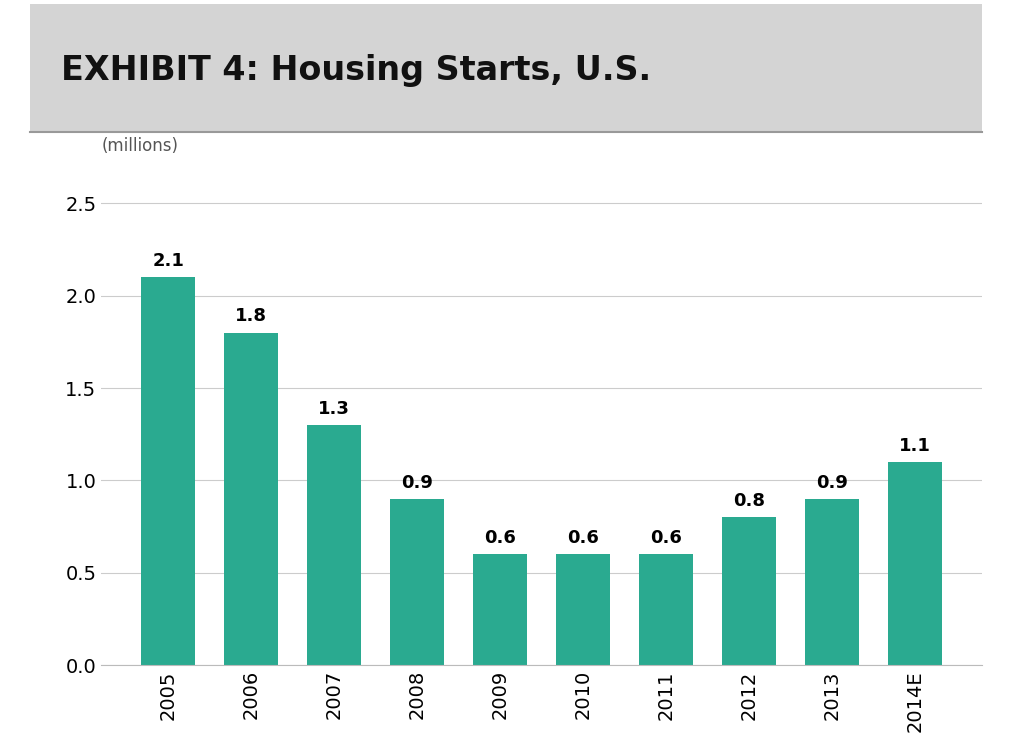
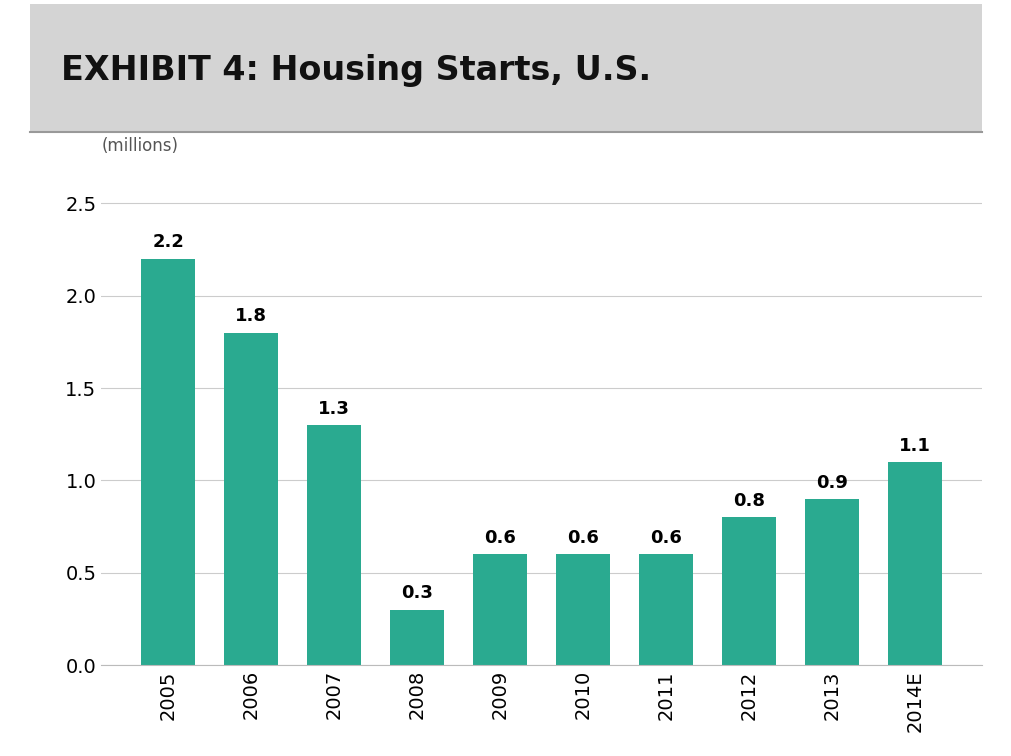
2005: 2.1 -> 2.2
2008: 0.9 -> 0.3
